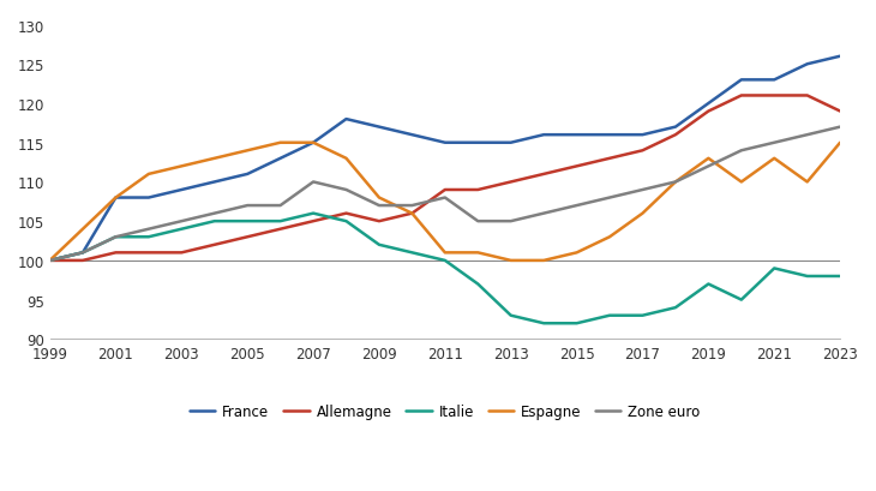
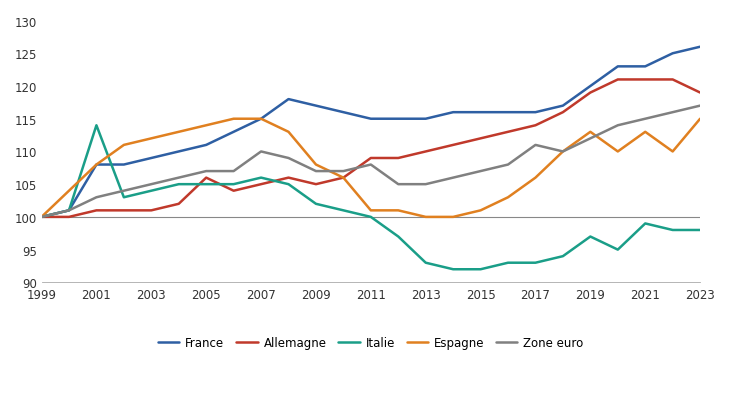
Italie/2001: 103 -> 114
Allemagne/2005: 103 -> 106
Zone euro/2017: 109 -> 111
